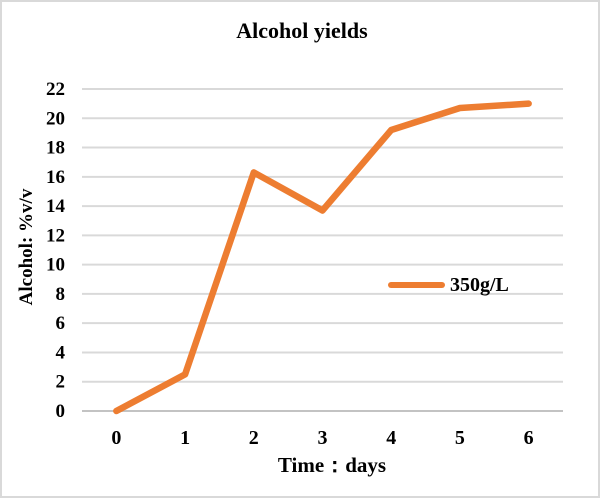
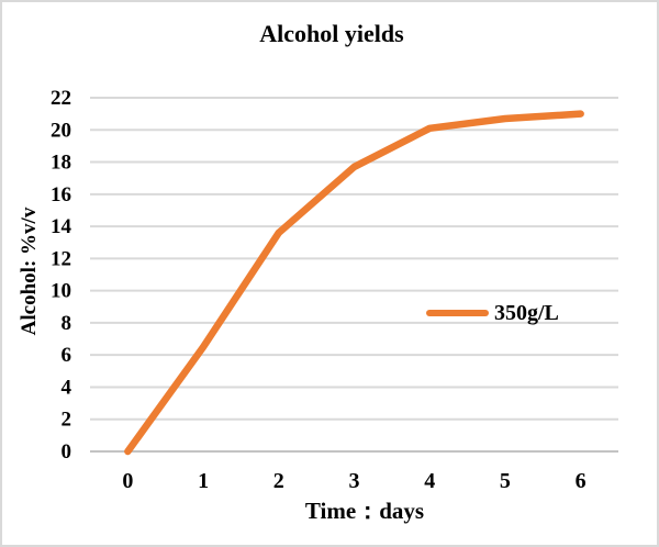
1: 2.5 -> 6.5
2: 16.3 -> 13.6
3: 13.7 -> 17.7
4: 19.2 -> 20.1
